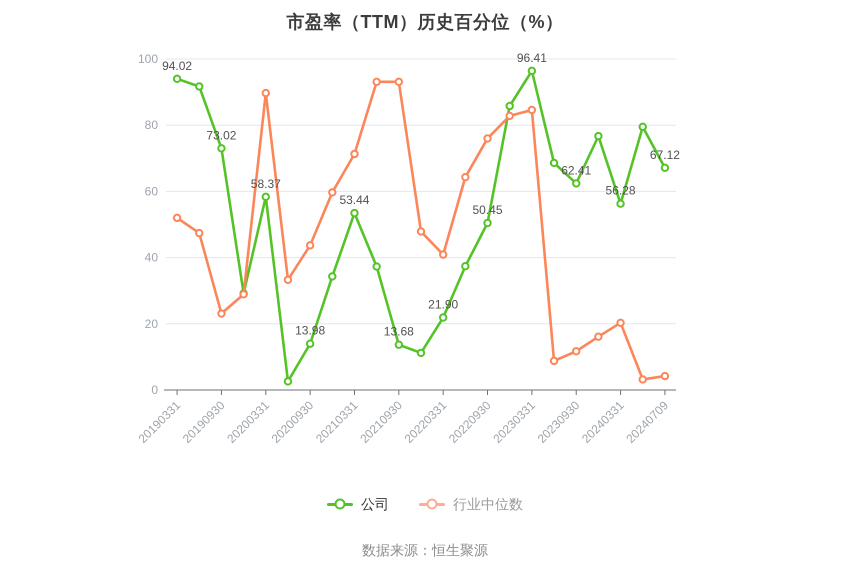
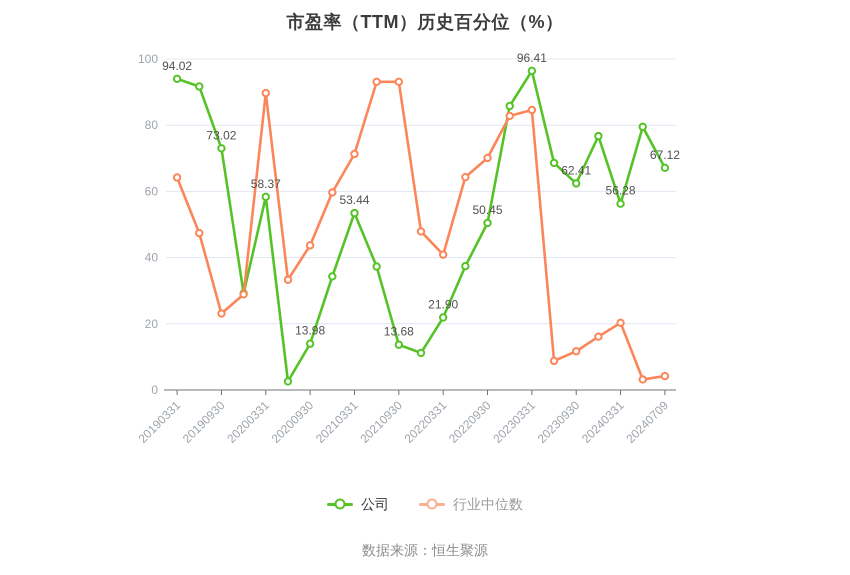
行业中位数/20190331: 52 -> 64
行业中位数/20220930: 76 -> 70
